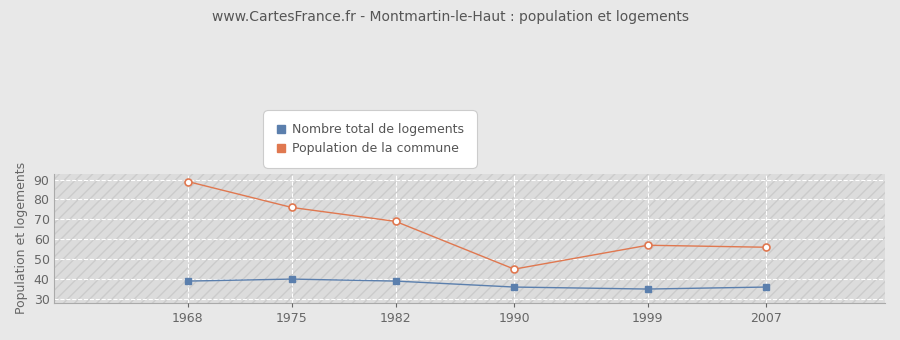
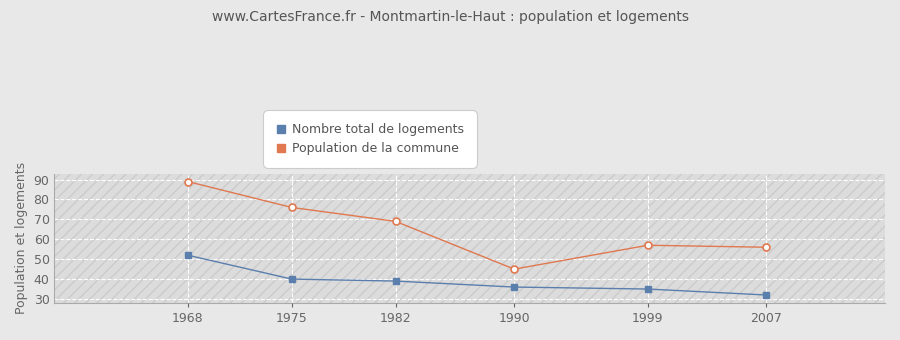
Nombre total de logements/1968: 39 -> 52
Nombre total de logements/2007: 36 -> 32
